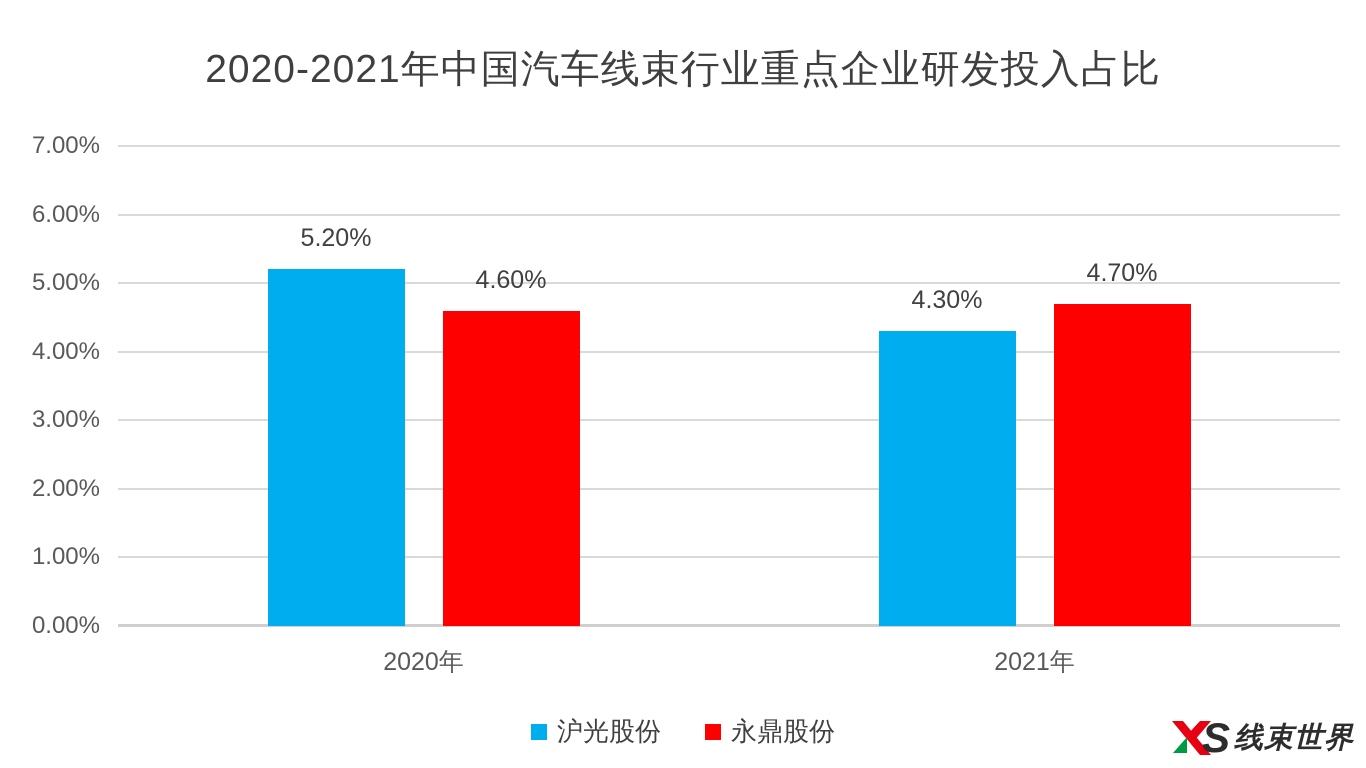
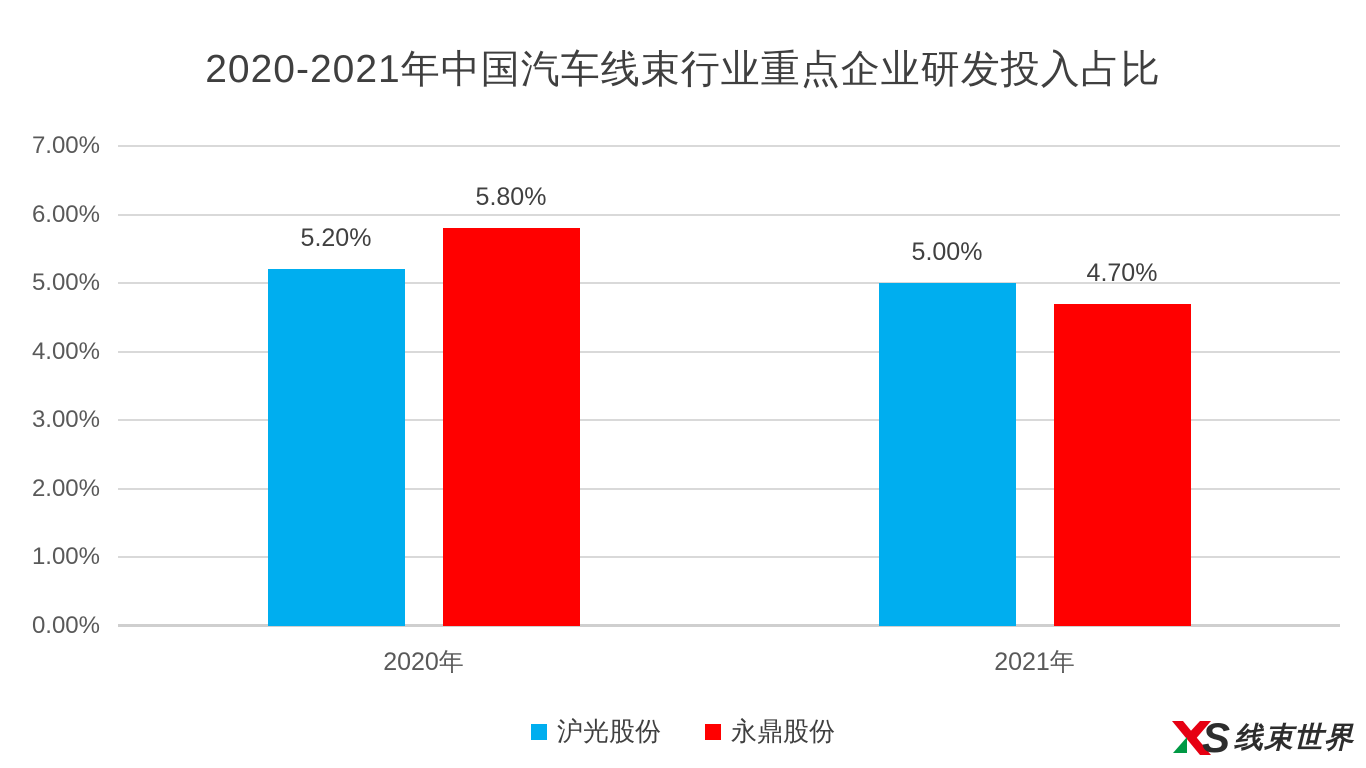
永鼎股份/2020年: 4.60% -> 5.80%
沪光股份/2021年: 4.30% -> 5.00%
